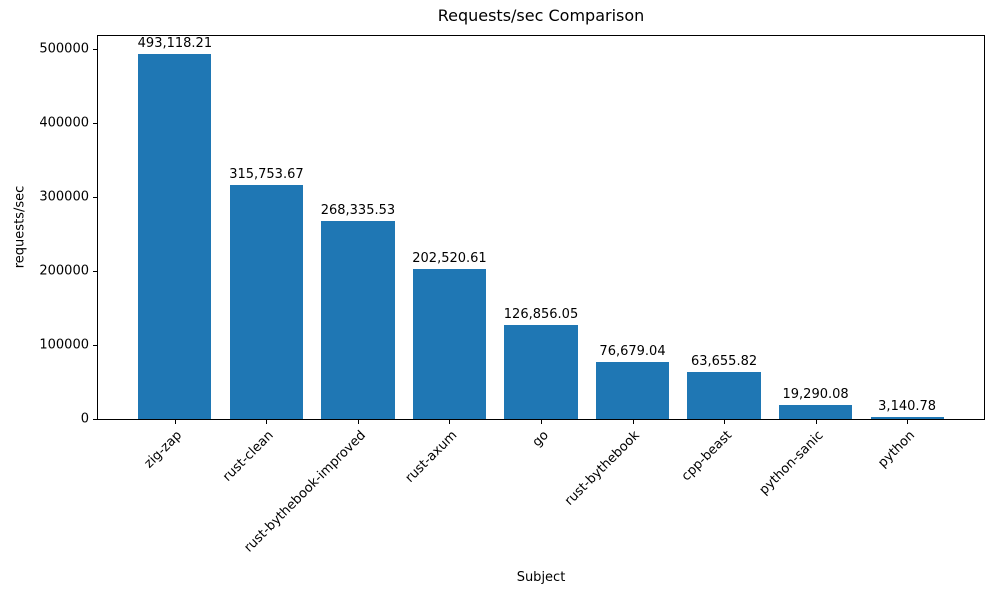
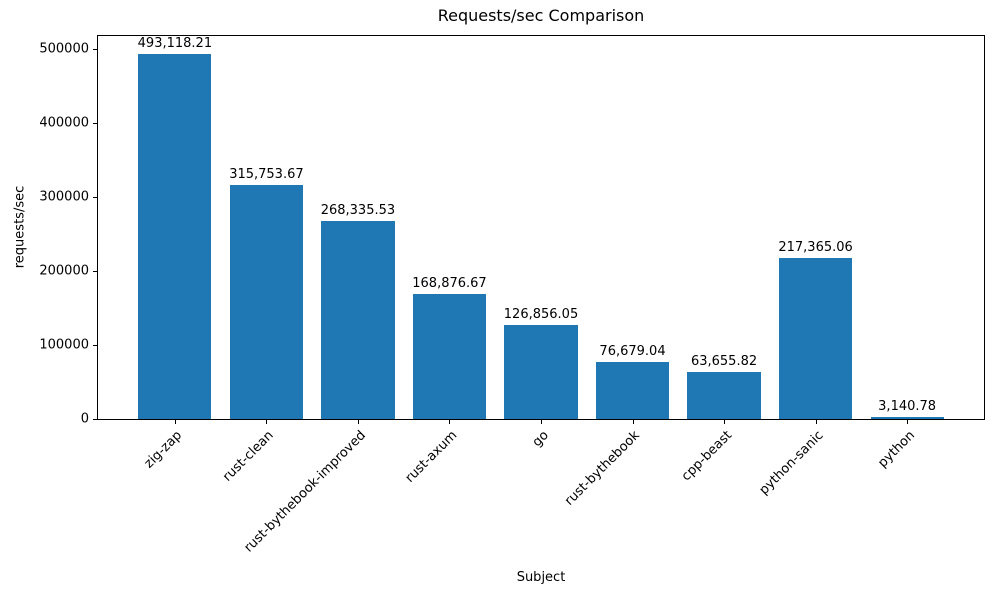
rust-axum: 202,520.61 -> 168,876.67
python-sanic: 19,290.08 -> 217,365.06
